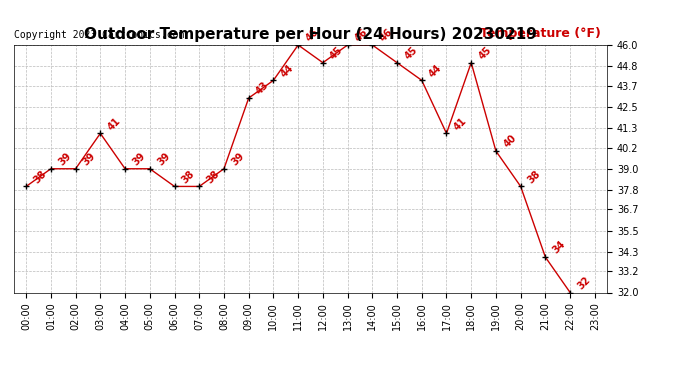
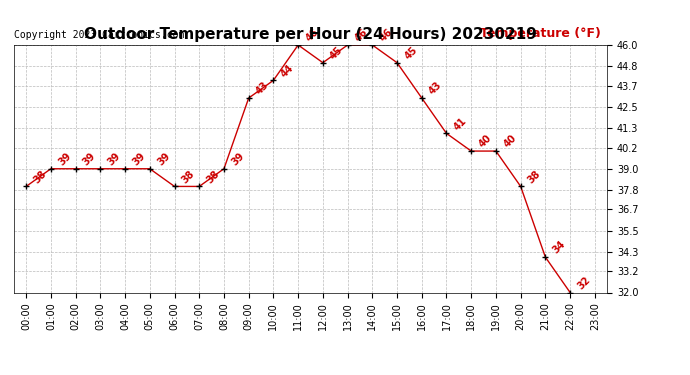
03:00: 41 -> 39
16:00: 44 -> 43
18:00: 45 -> 40
